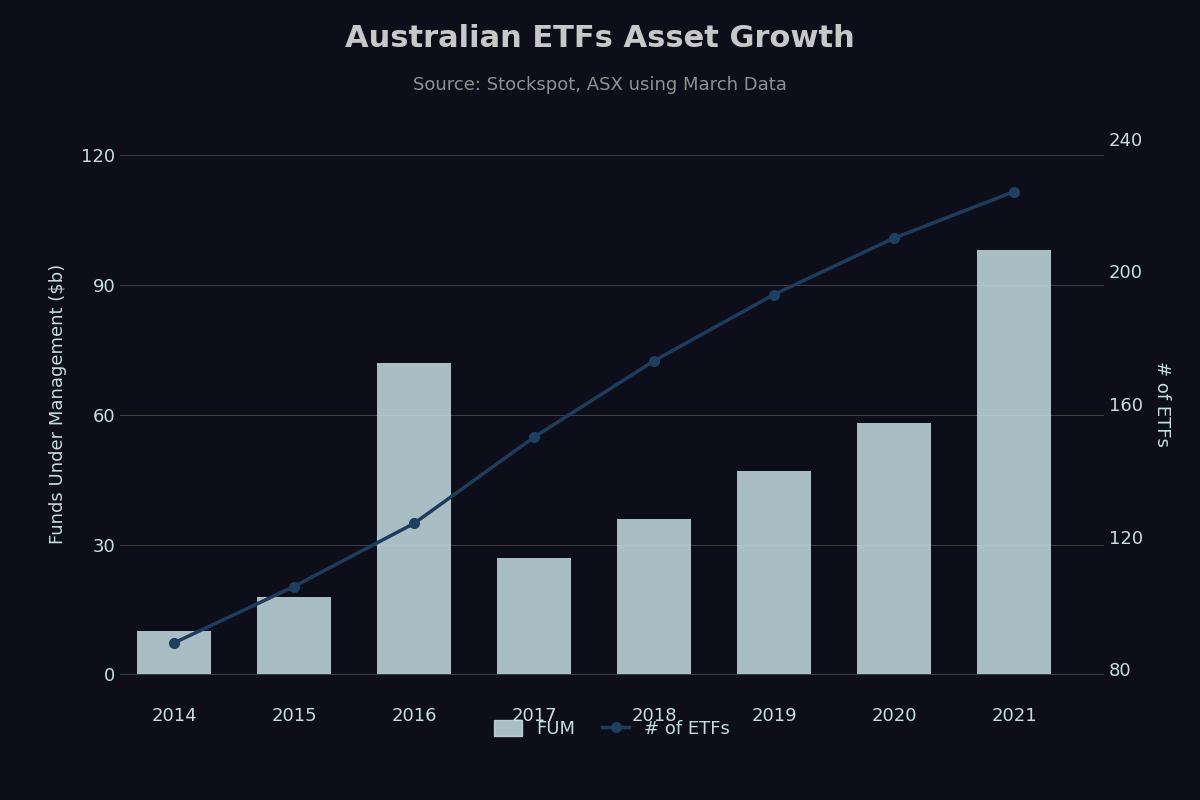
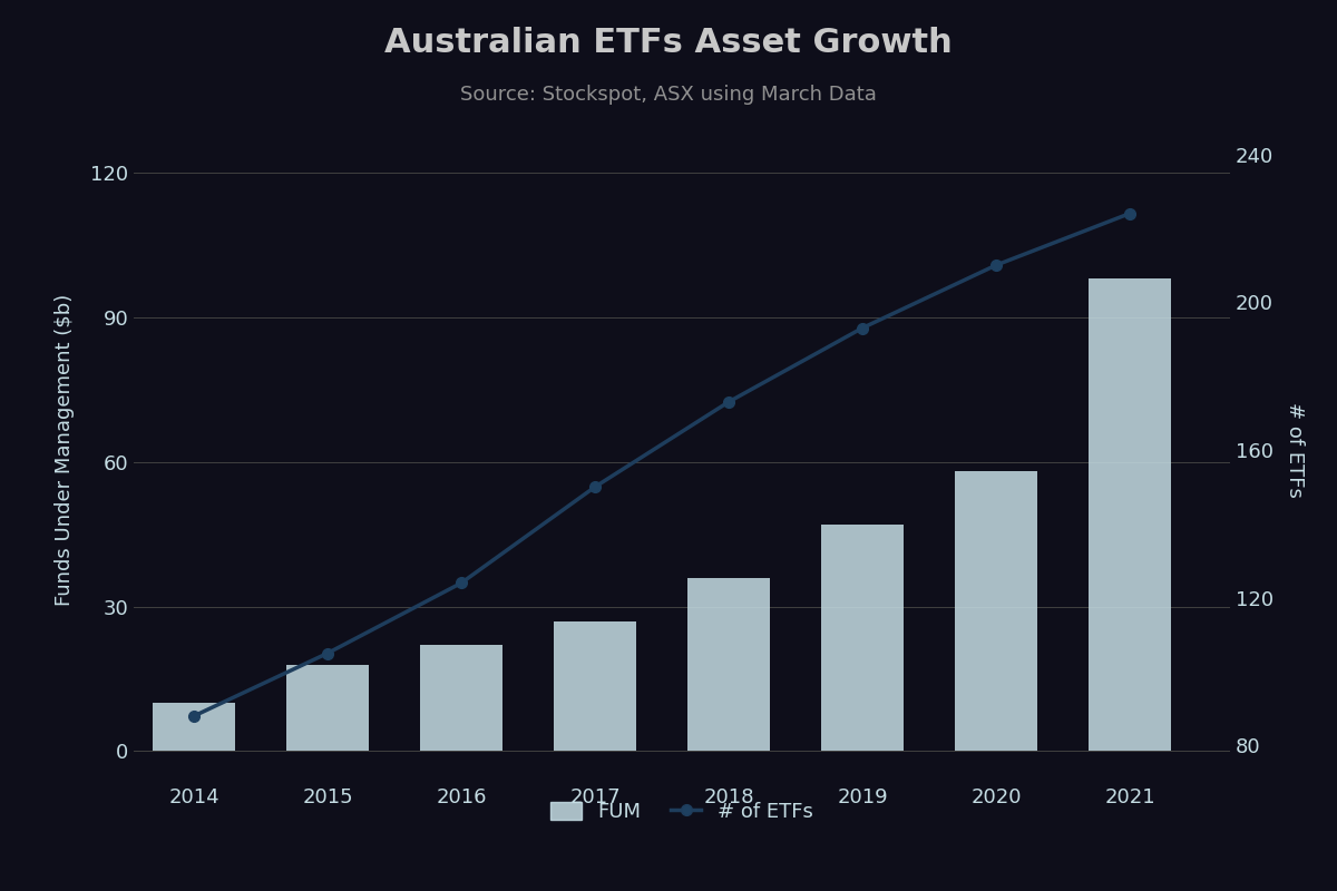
FUM/2016: 72 -> 22
